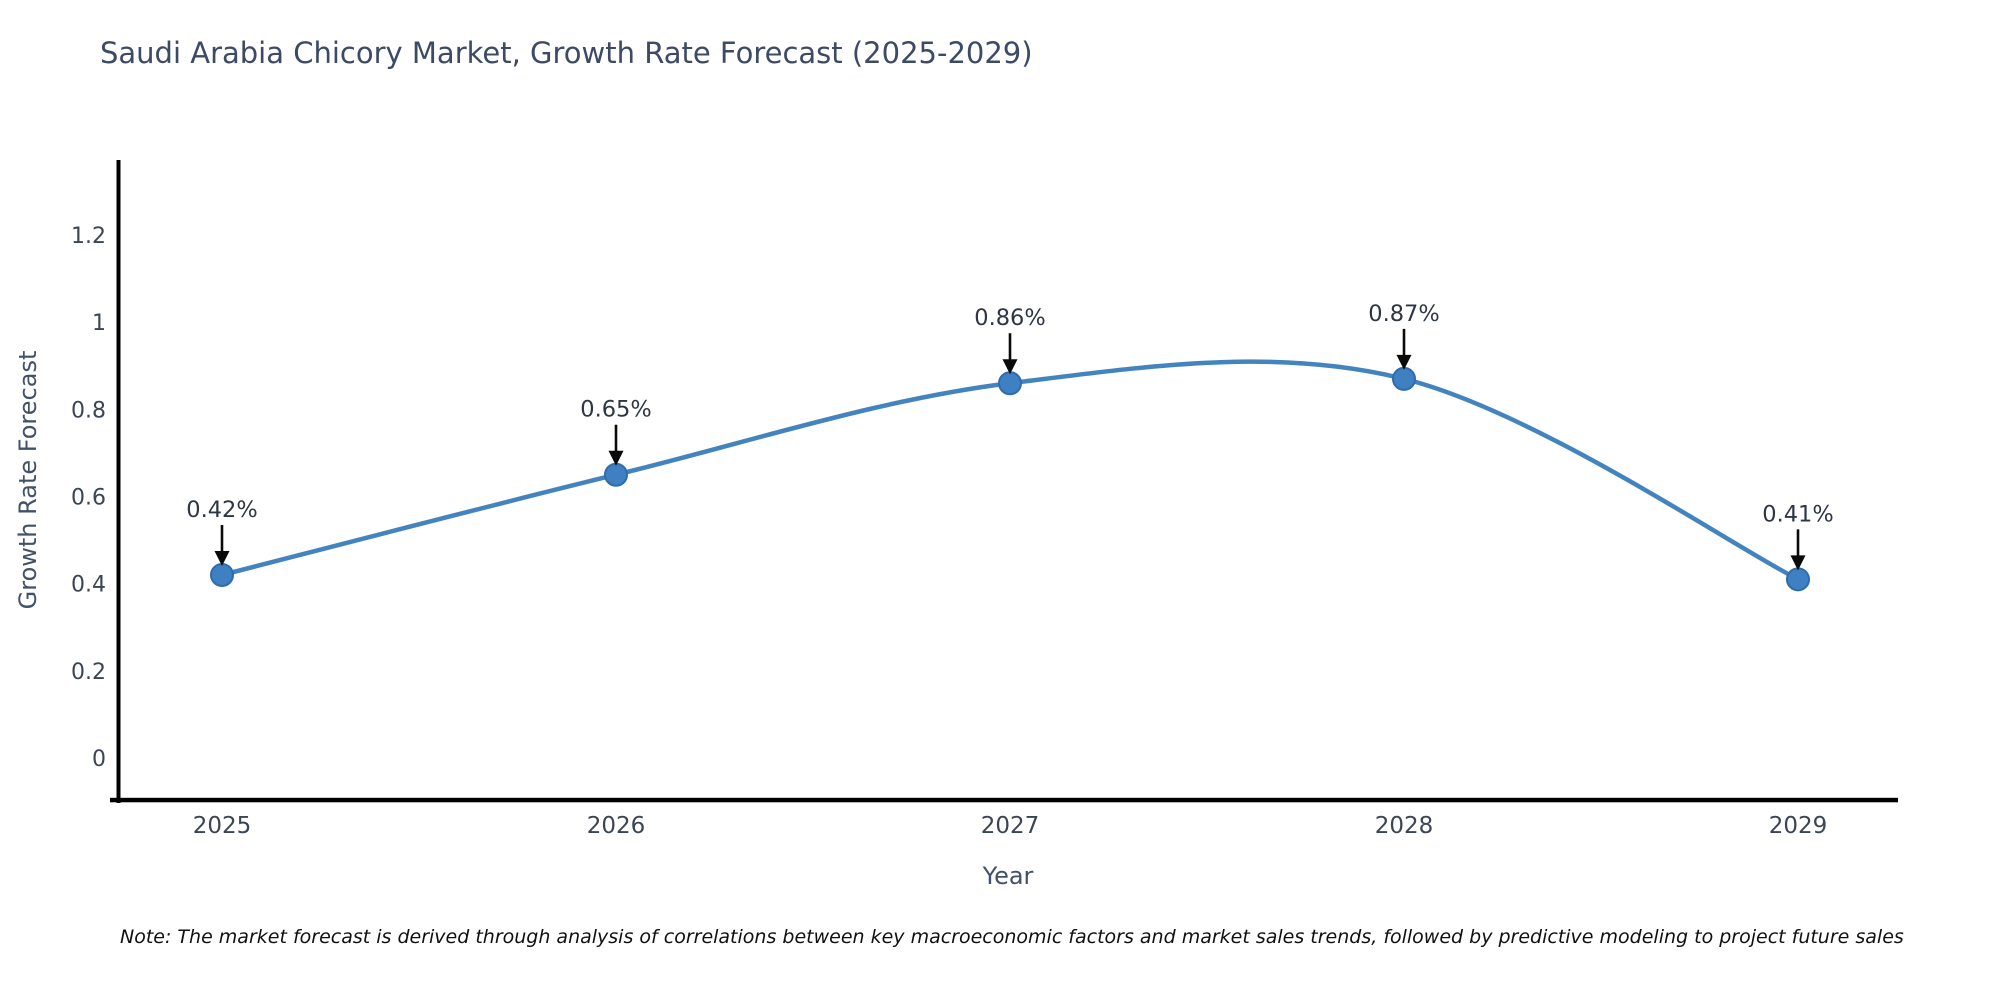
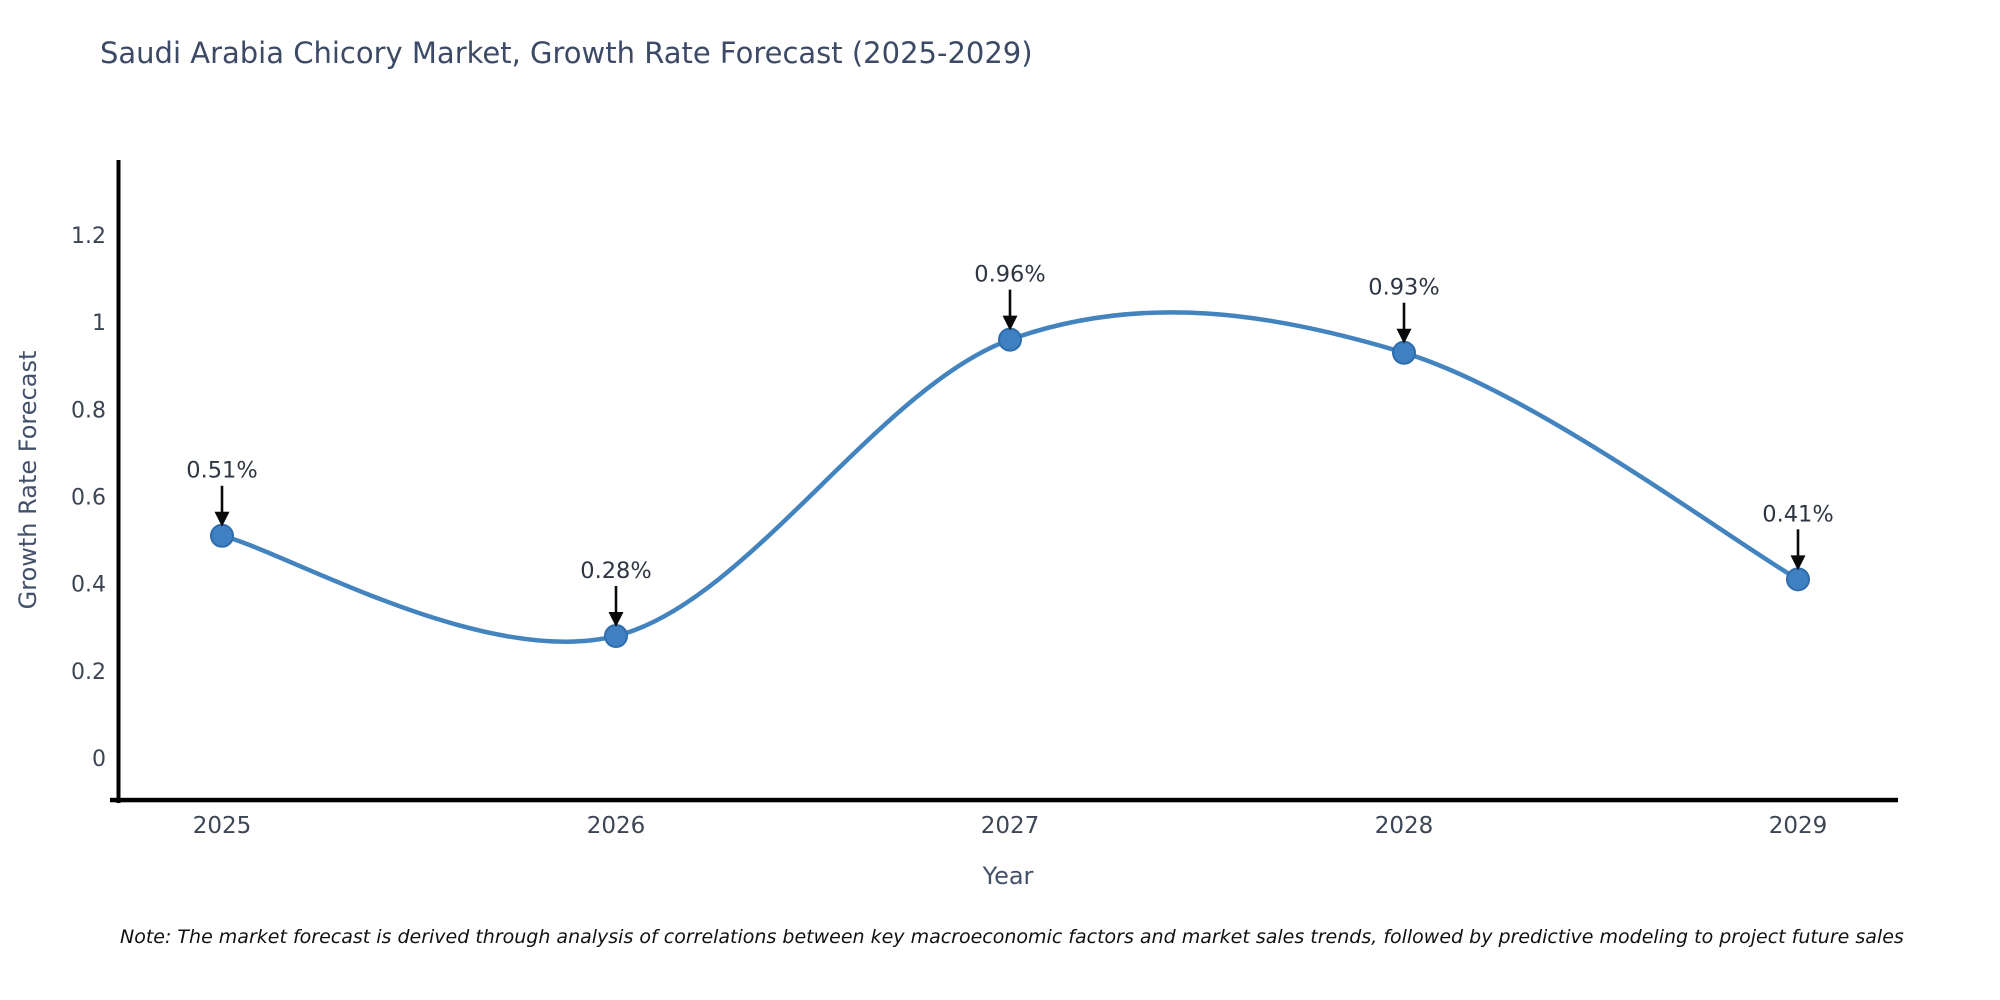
2025: 0.42% -> 0.51%
2026: 0.65% -> 0.28%
2027: 0.86% -> 0.96%
2028: 0.87% -> 0.93%
